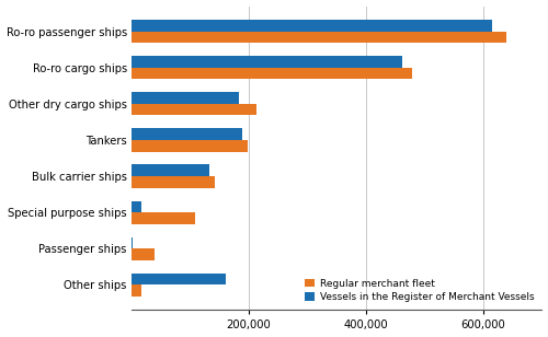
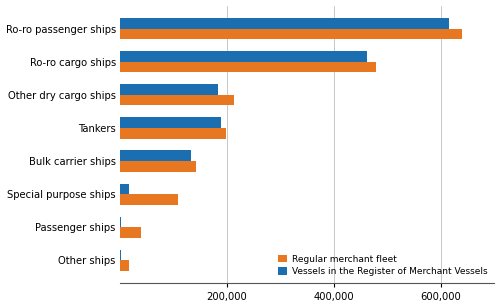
Vessels in the Register of Merchant Vessels/Other ships: 160,000 -> 2,000
